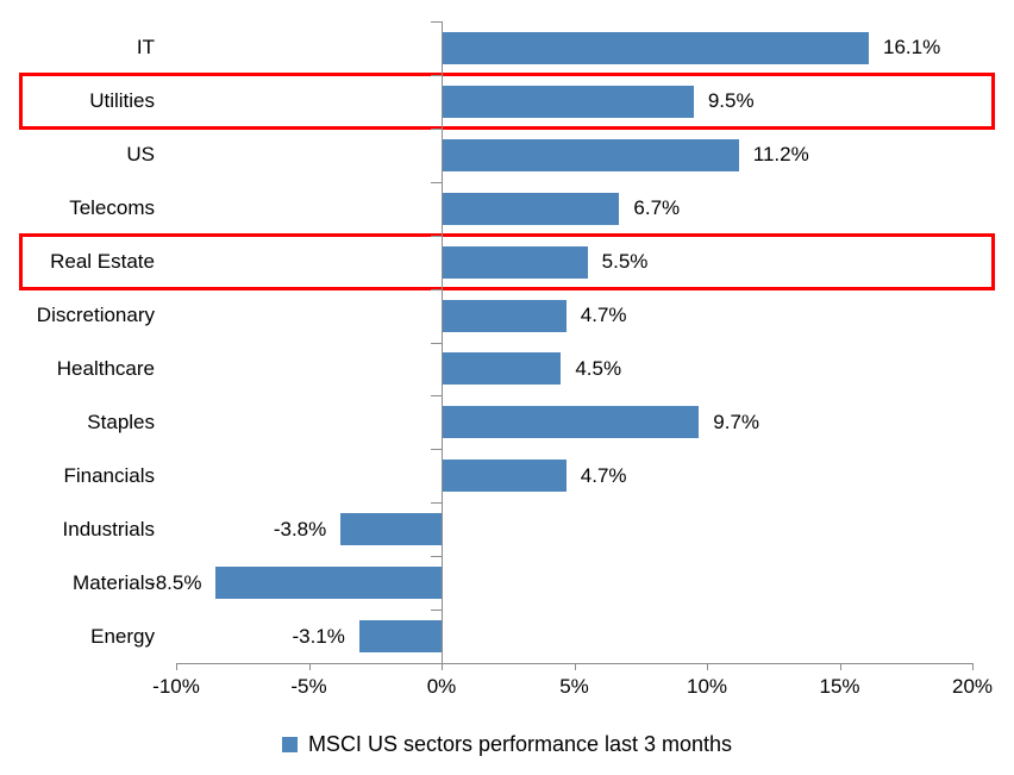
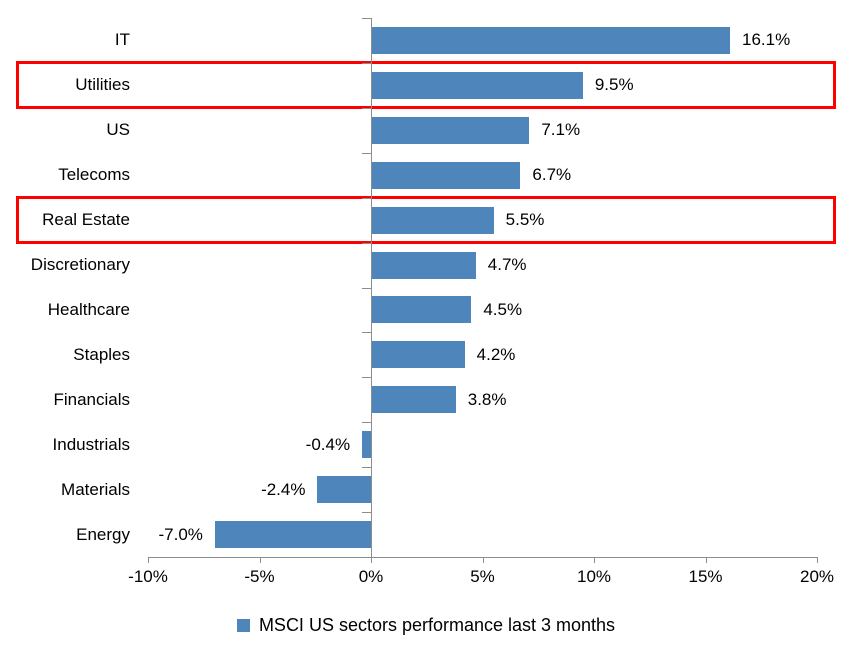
US: 11.2% -> 7.1%
Staples: 9.7% -> 4.2%
Financials: 4.7% -> 3.8%
Industrials: -3.8% -> -0.4%
Materials: -8.5% -> -2.4%
Energy: -3.1% -> -7.0%
